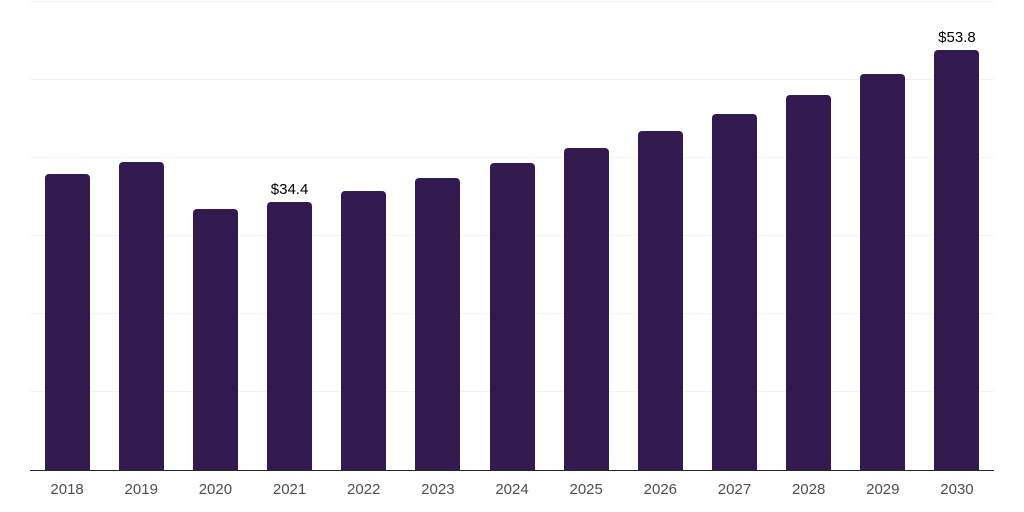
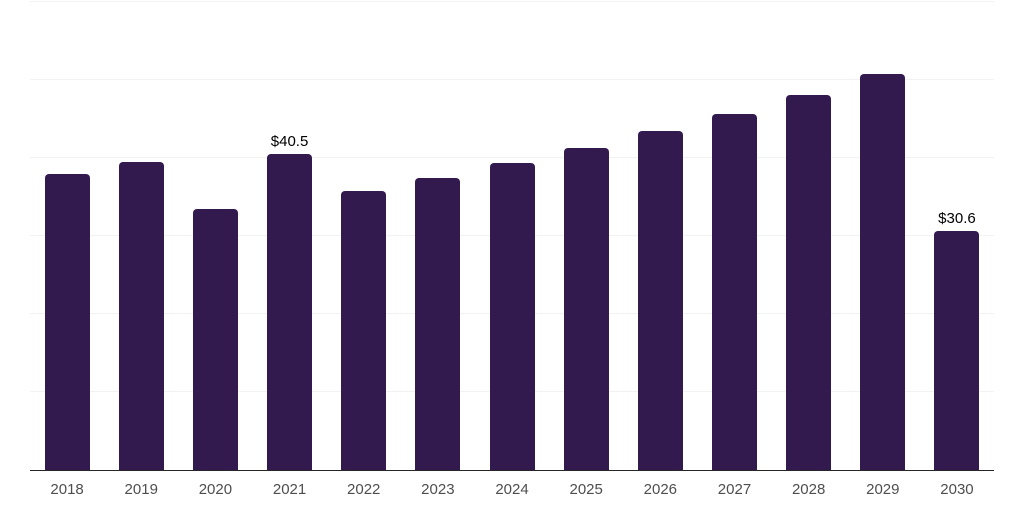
2021: $34.4 -> $40.5
2030: $53.8 -> $30.6
